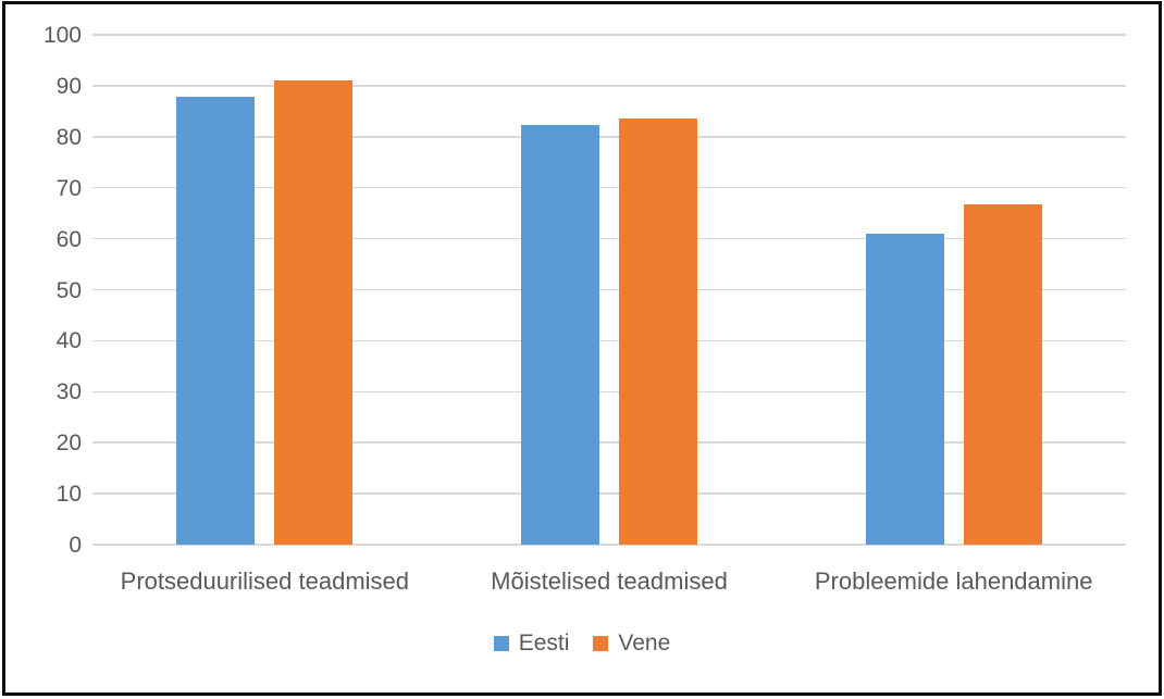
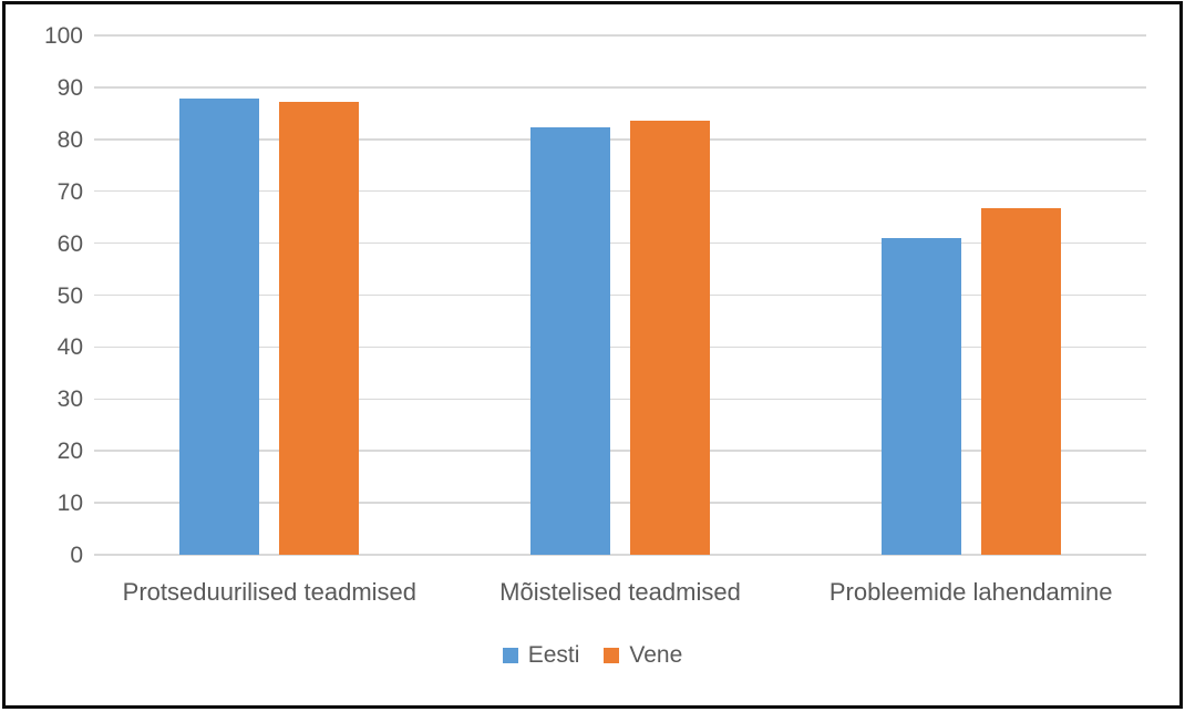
Vene/Protseduurilised teadmised: 91 -> 87
